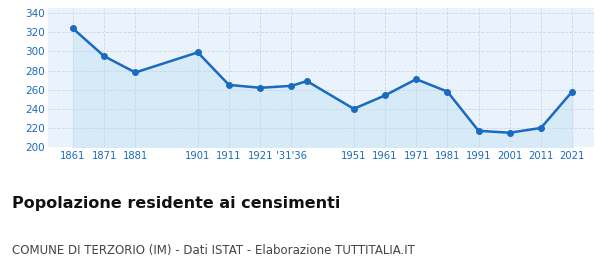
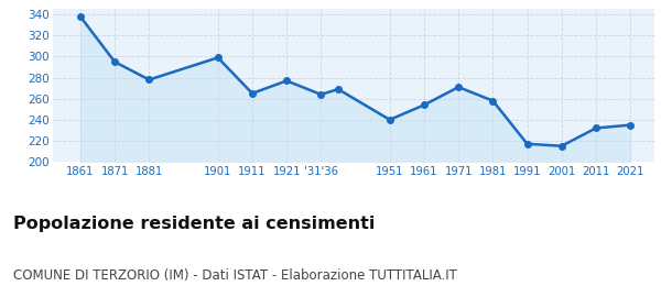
1861: 324 -> 338
1921: 262 -> 277
2011: 220 -> 232
2021: 258 -> 235
